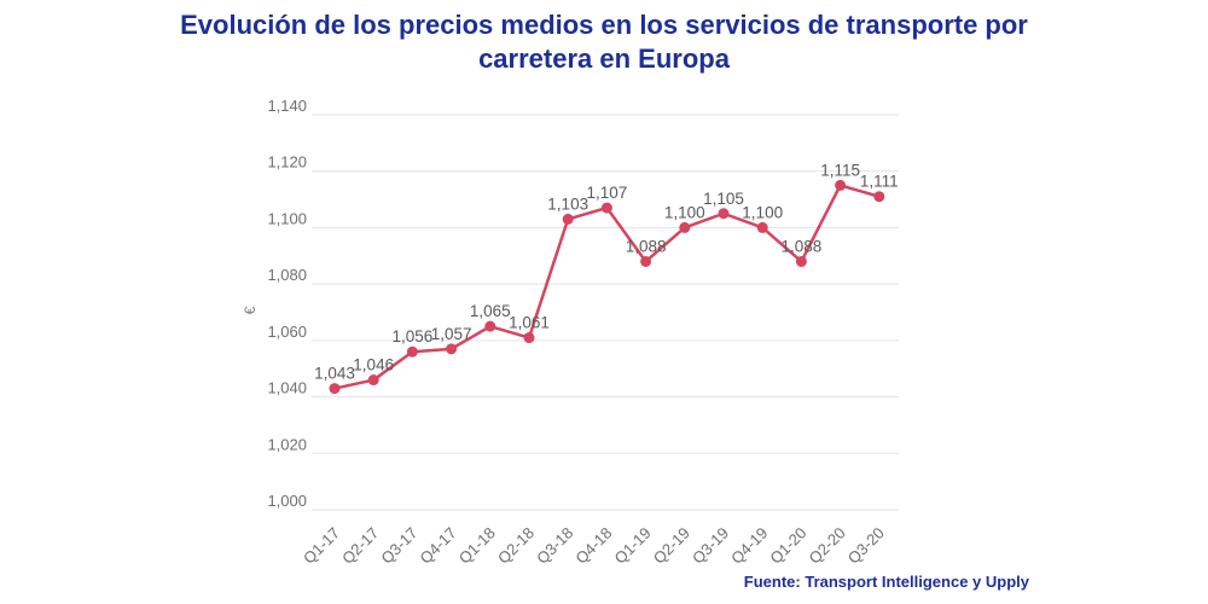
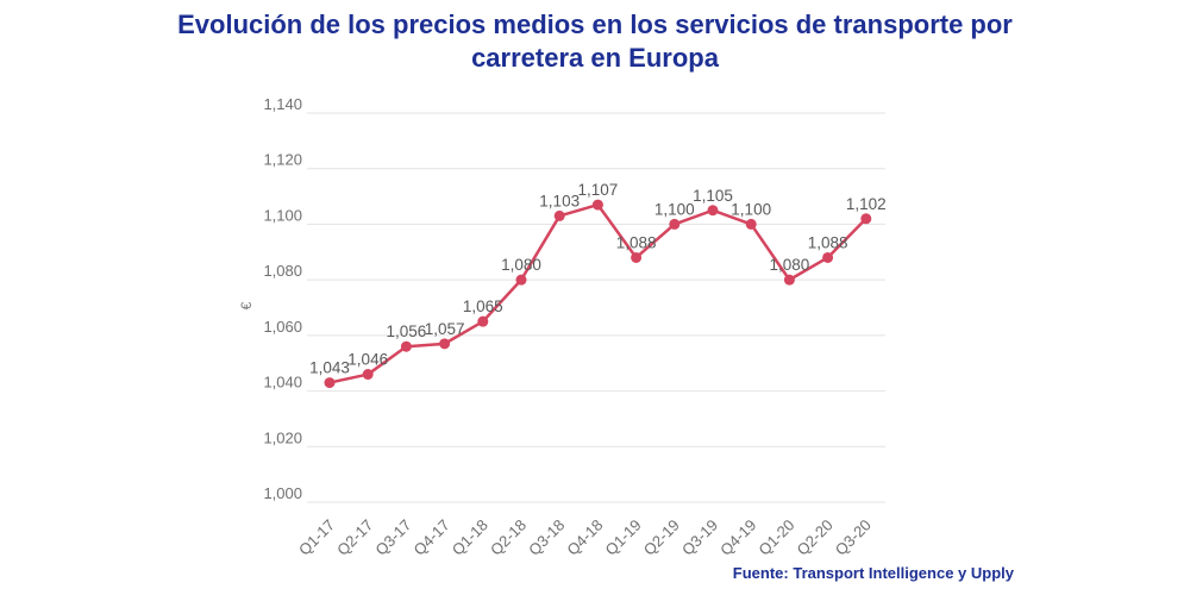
Q2-18: 1,061 -> 1,080
Q1-20: 1,088 -> 1,080
Q2-20: 1,115 -> 1,088
Q3-20: 1,111 -> 1,102
